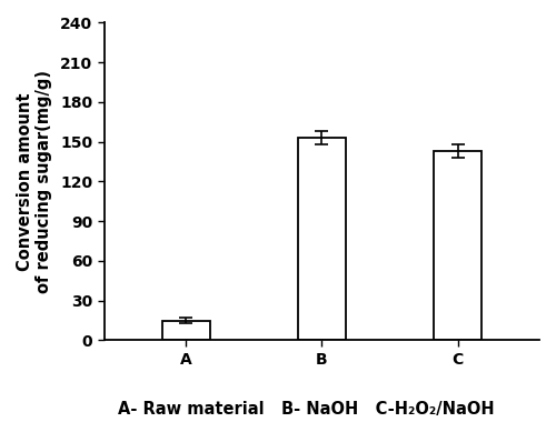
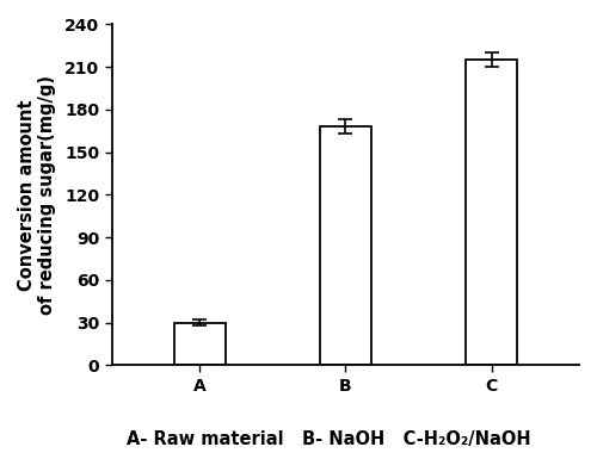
A: 15 -> 30
B: 153 -> 168
C: 143 -> 215
